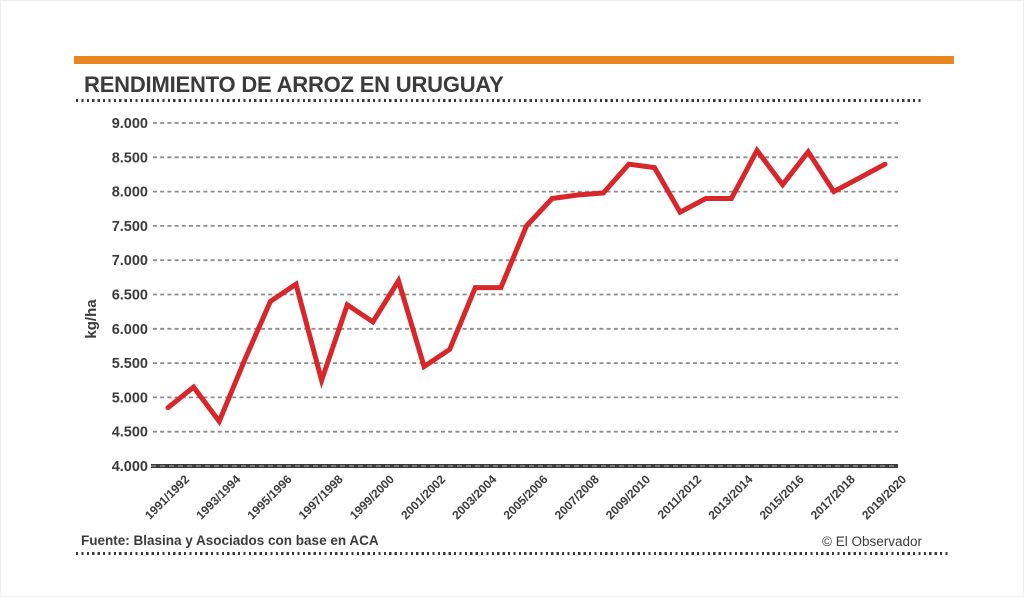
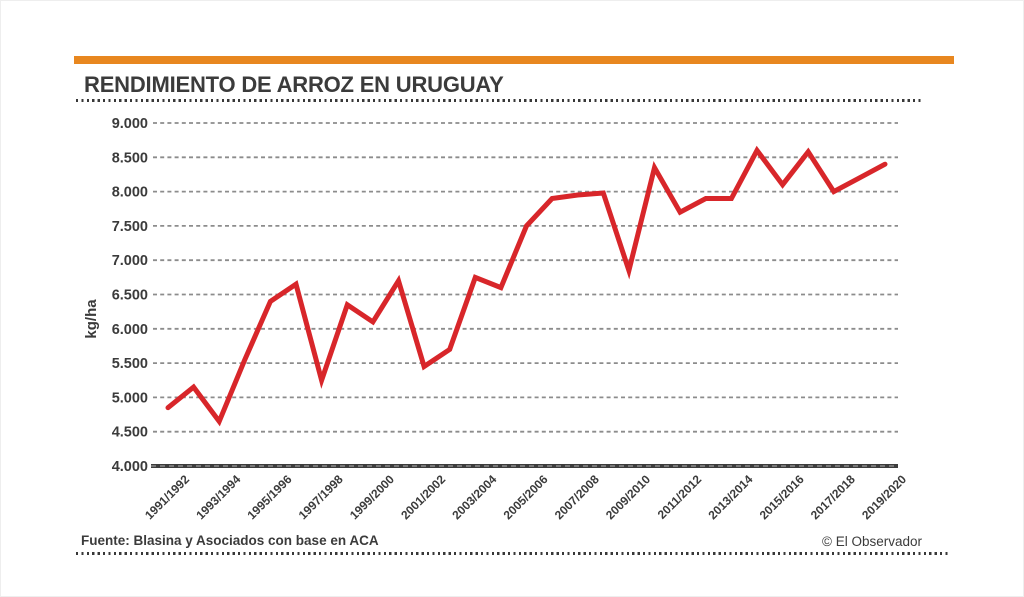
2003/2004: 6600 -> 6800
2009/2010: 8400 -> 6800
